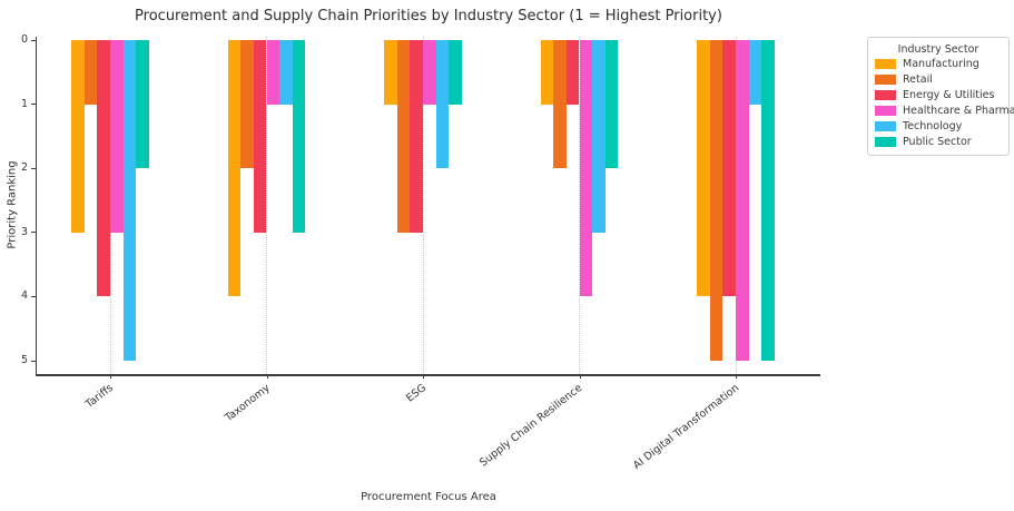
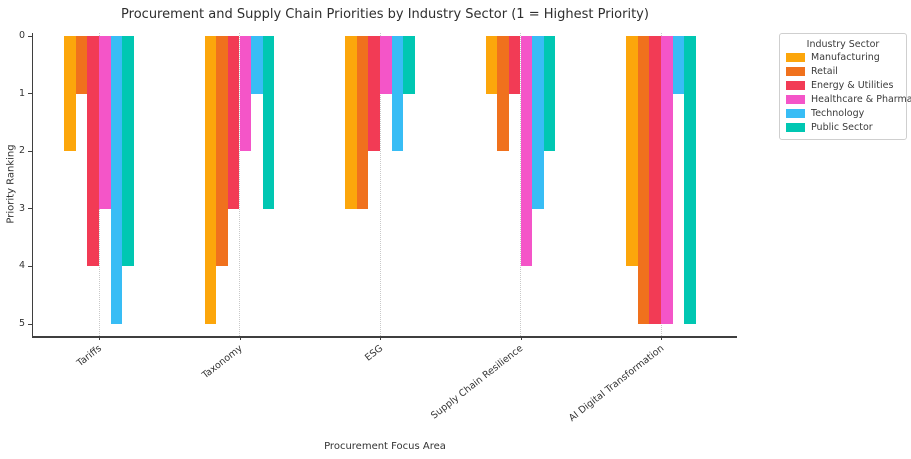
Manufacturing/Tariffs: 3 -> 2
Public Sector/Tariffs: 2 -> 4
Manufacturing/Taxonomy: 4 -> 5
Retail/Taxonomy: 2 -> 4
Healthcare & Pharma/Taxonomy: 1 -> 2
Manufacturing/ESG: 1 -> 3
Energy & Utilities/ESG: 3 -> 2
Energy & Utilities/AI Digital Transformation: 4 -> 5
